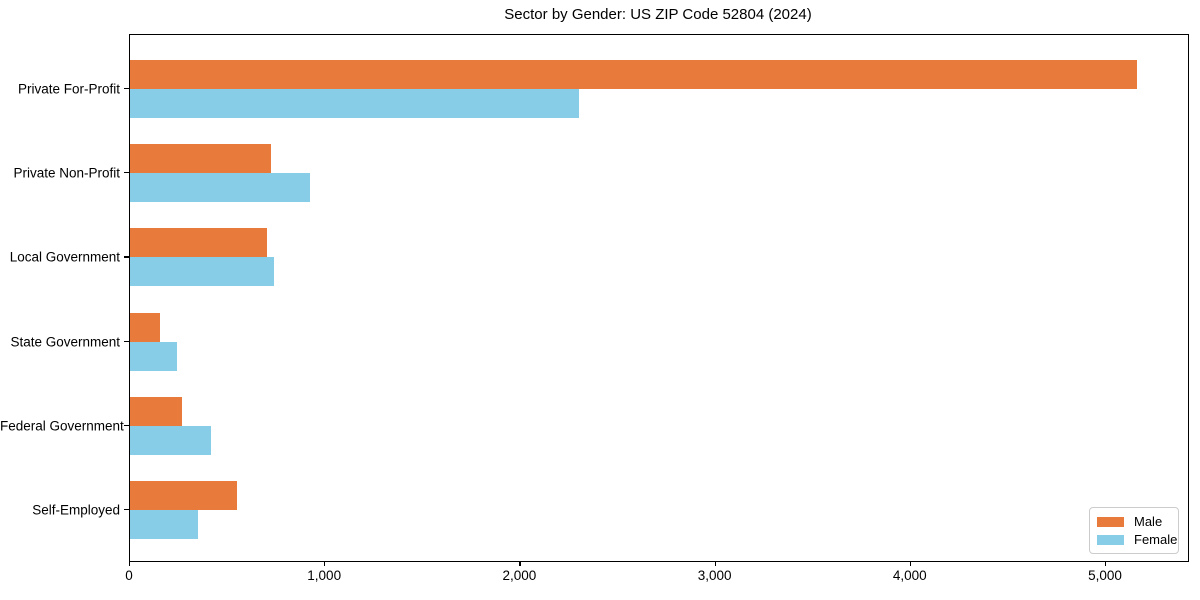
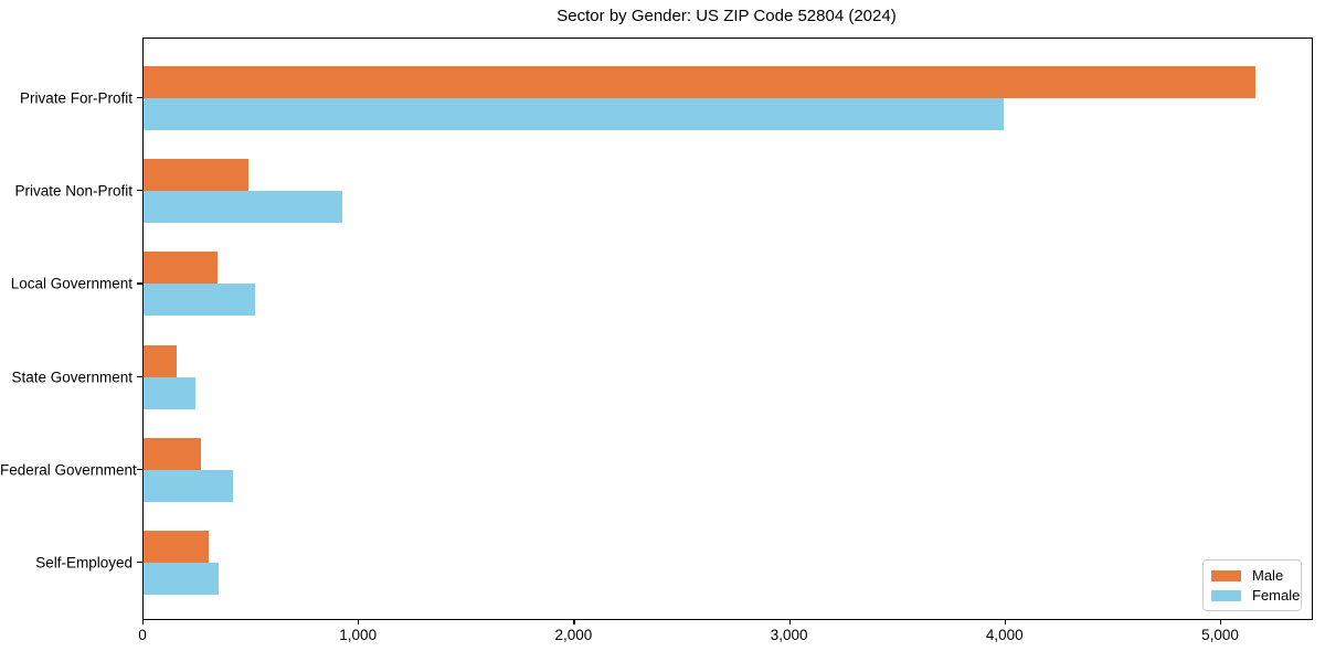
Female/Private For-Profit: 2300 -> 3990
Male/Private Non-Profit: 720 -> 480
Male/Local Government: 700 -> 340
Female/Local Government: 740 -> 520
Male/Self-Employed: 550 -> 300
